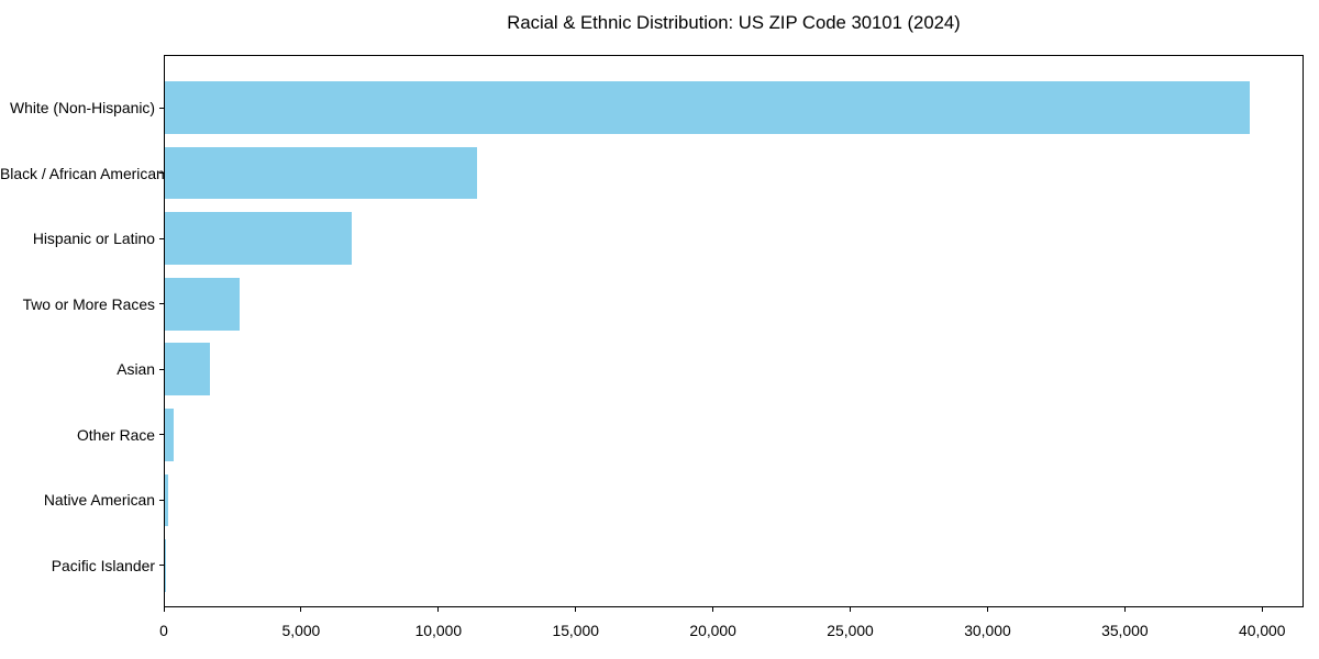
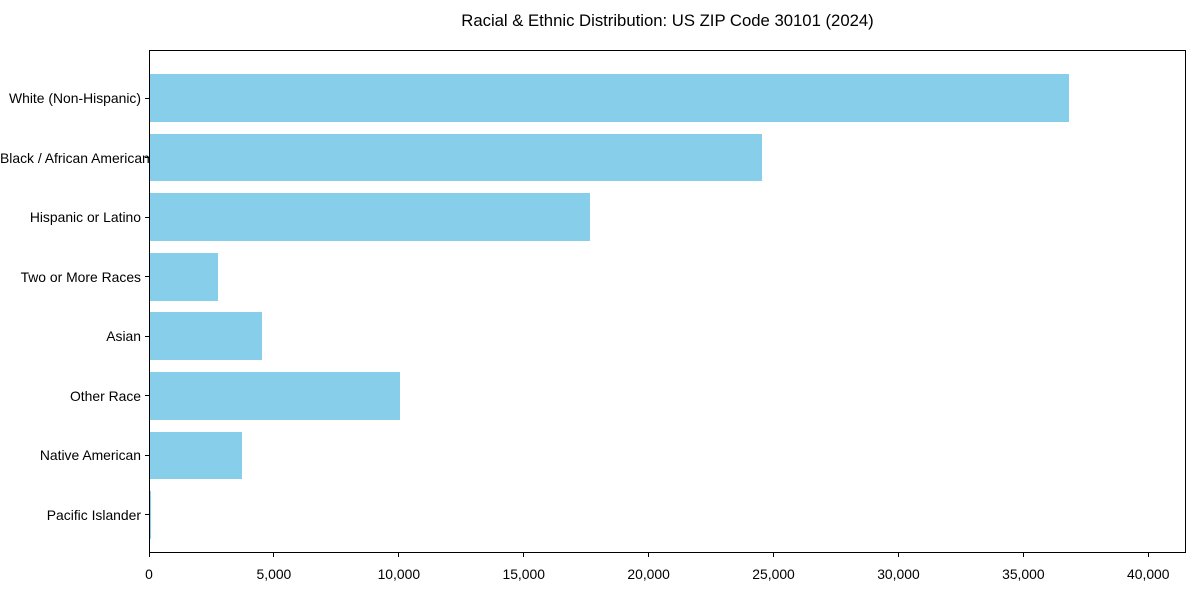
White (Non-Hispanic): 39500 -> 36800
Black / African American: 11400 -> 24500
Hispanic or Latino: 6800 -> 17600
Asian: 1600 -> 4500
Other Race: 300 -> 10000
Native American: 100 -> 3700
